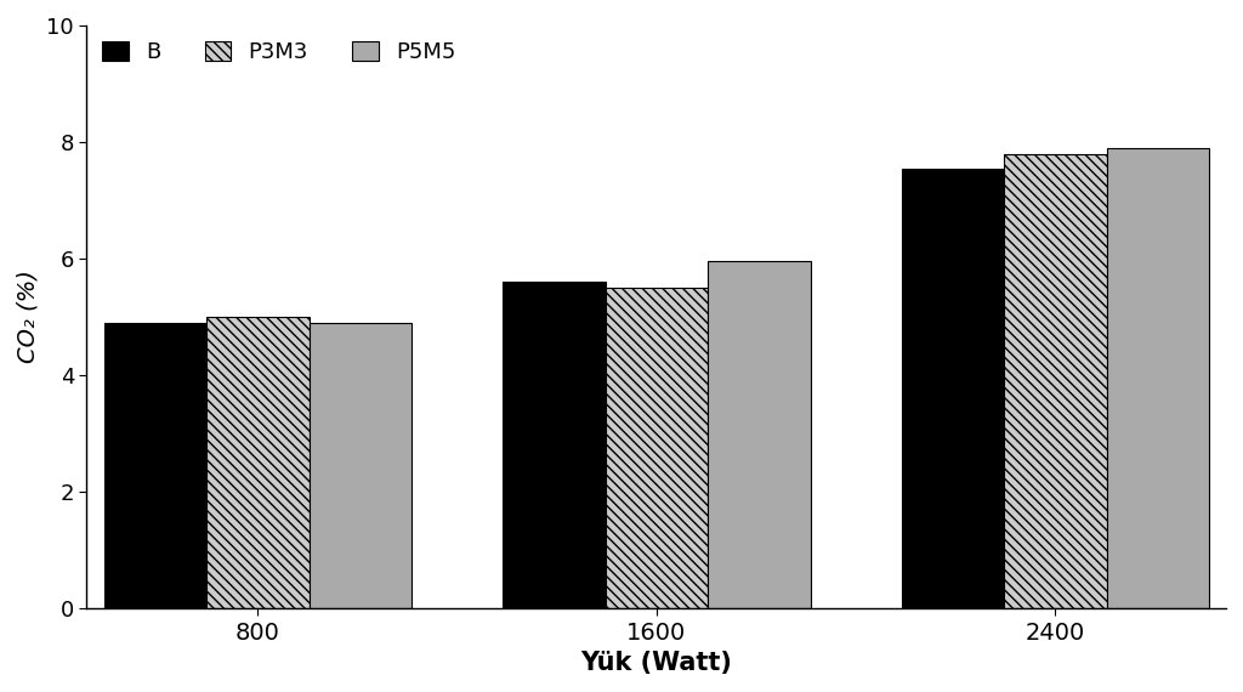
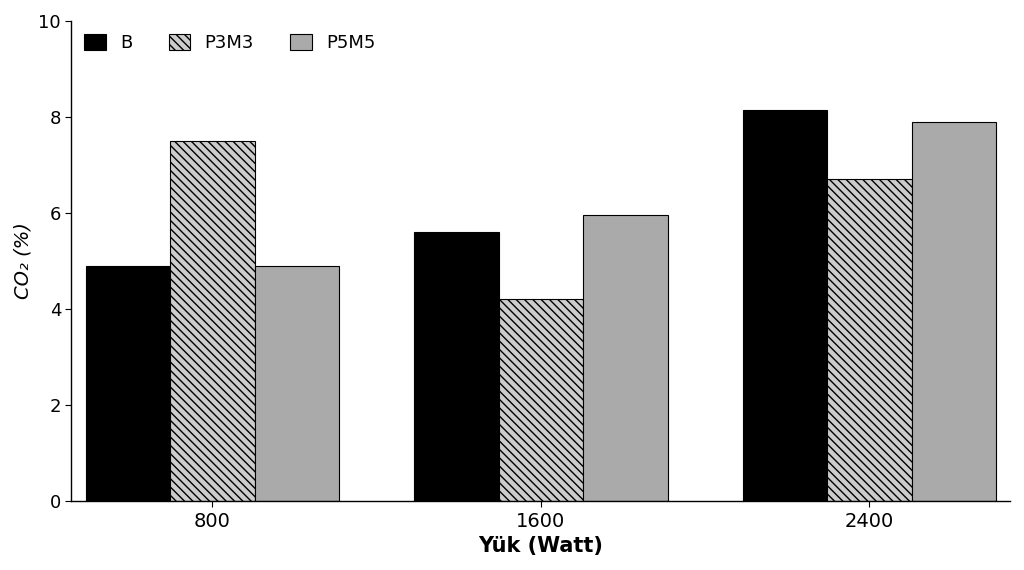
P3M3/800: 5.0 -> 7.5
P3M3/1600: 5.5 -> 4.2
B/2400: 7.55 -> 8.15
P3M3/2400: 7.8 -> 6.7
